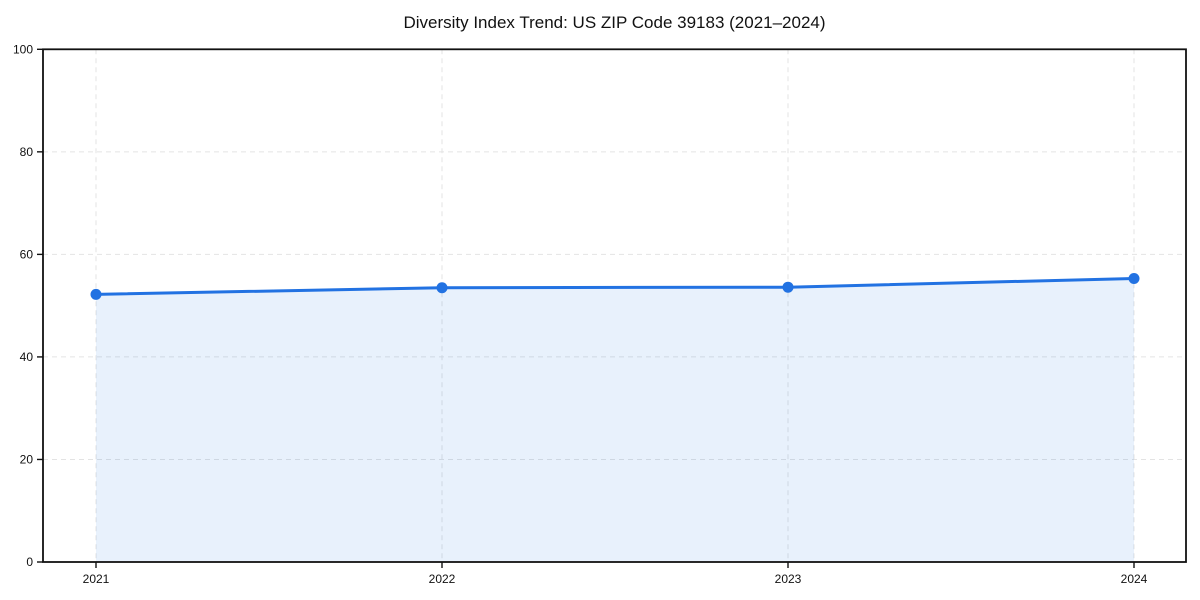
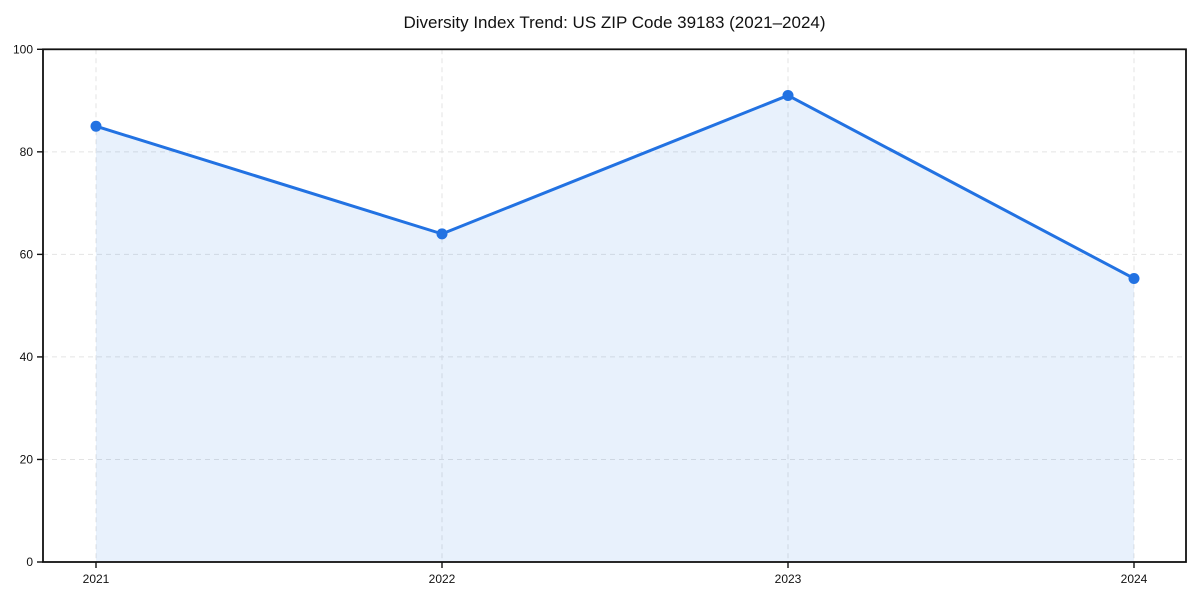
2021: 52 -> 85
2022: 54 -> 64
2023: 54 -> 91
